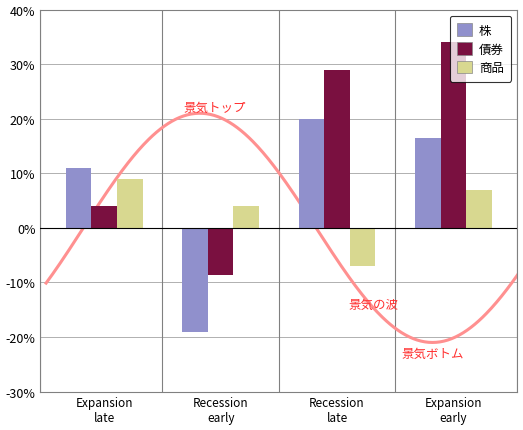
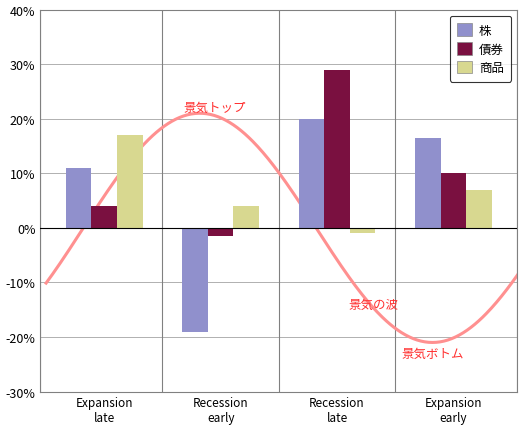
商品/Expansion late: 9% -> 17%
債券/Recession early: -8.6% -> -1.5%
商品/Recession late: -7% -> -1%
債券/Expansion early: 34.0% -> 10.0%
